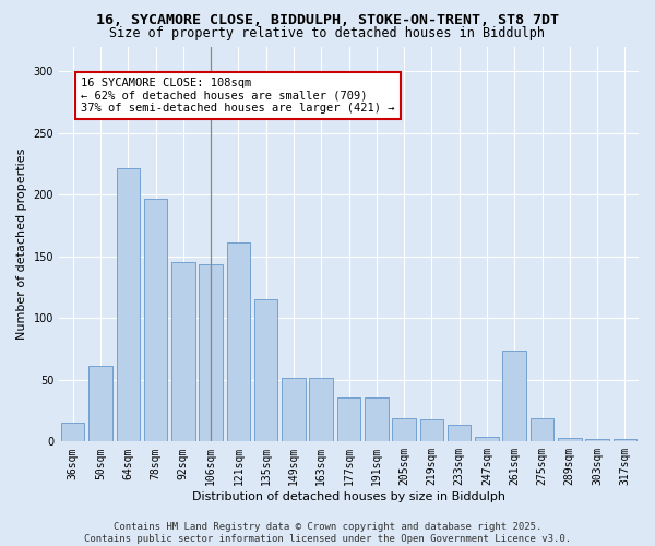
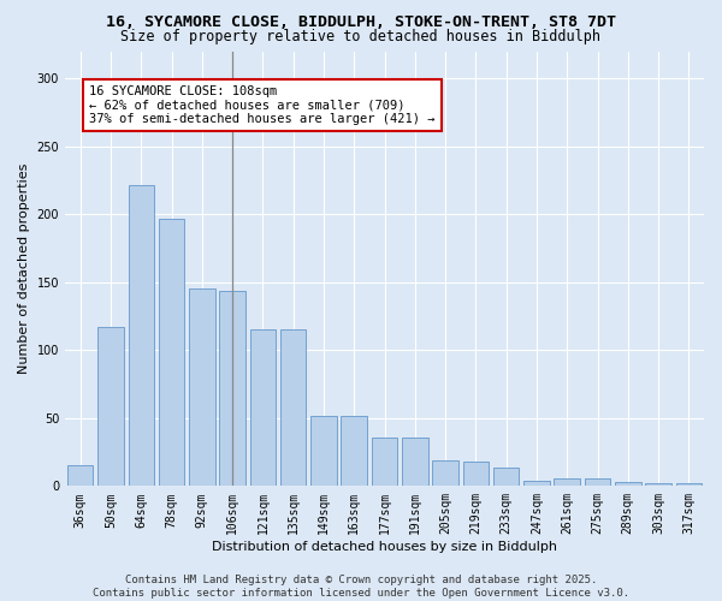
50sqm: 61 -> 117
121sqm: 161 -> 115
261sqm: 74 -> 6
275sqm: 19 -> 6
